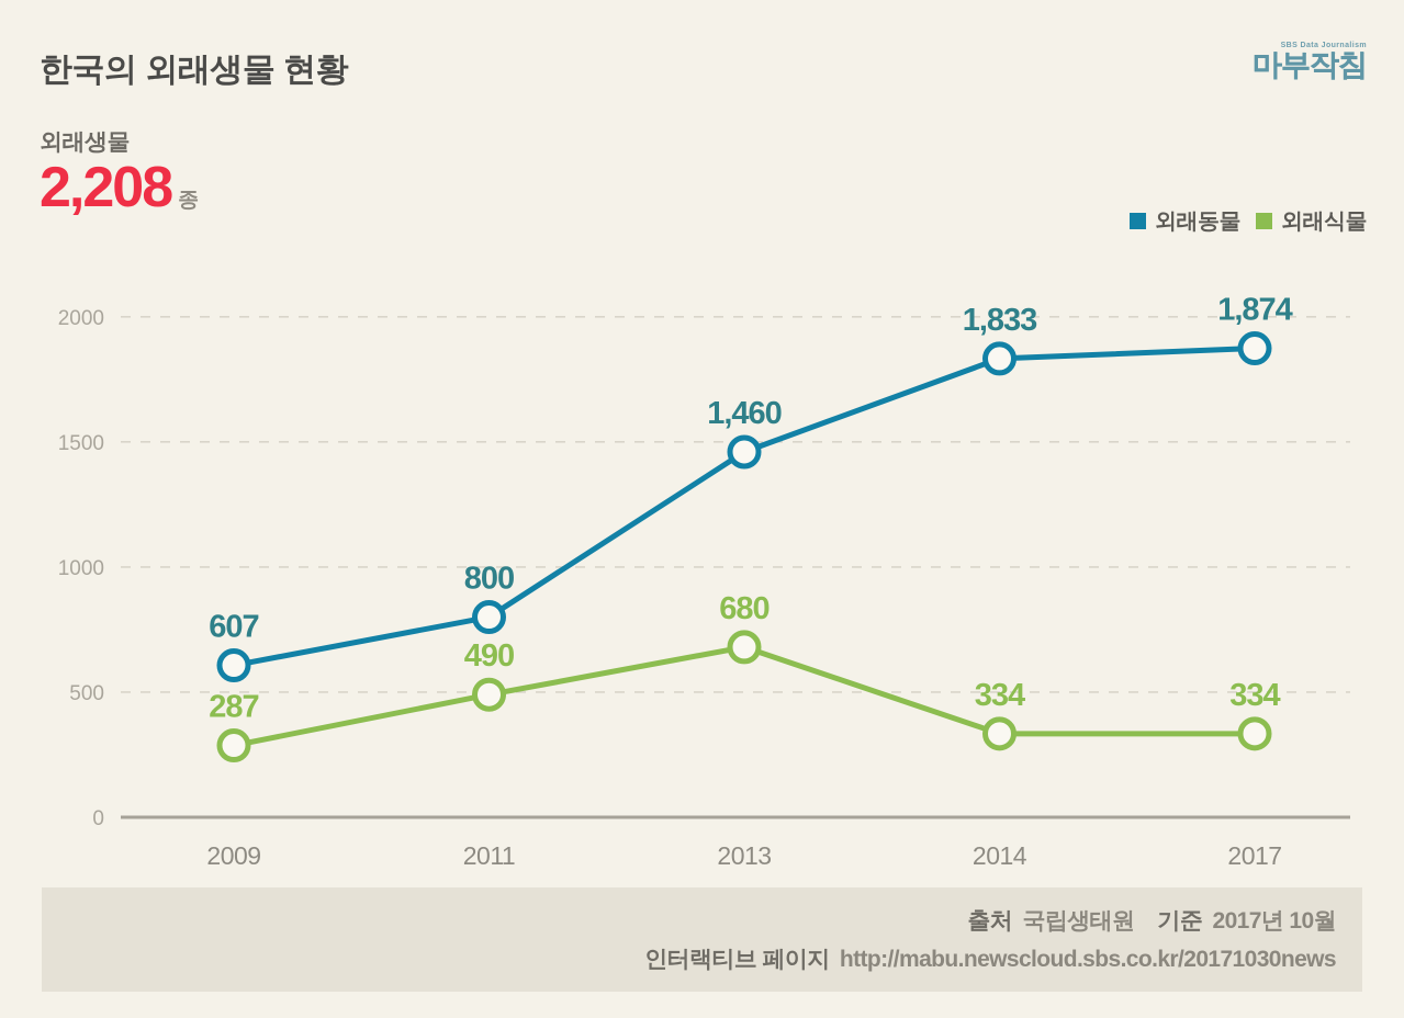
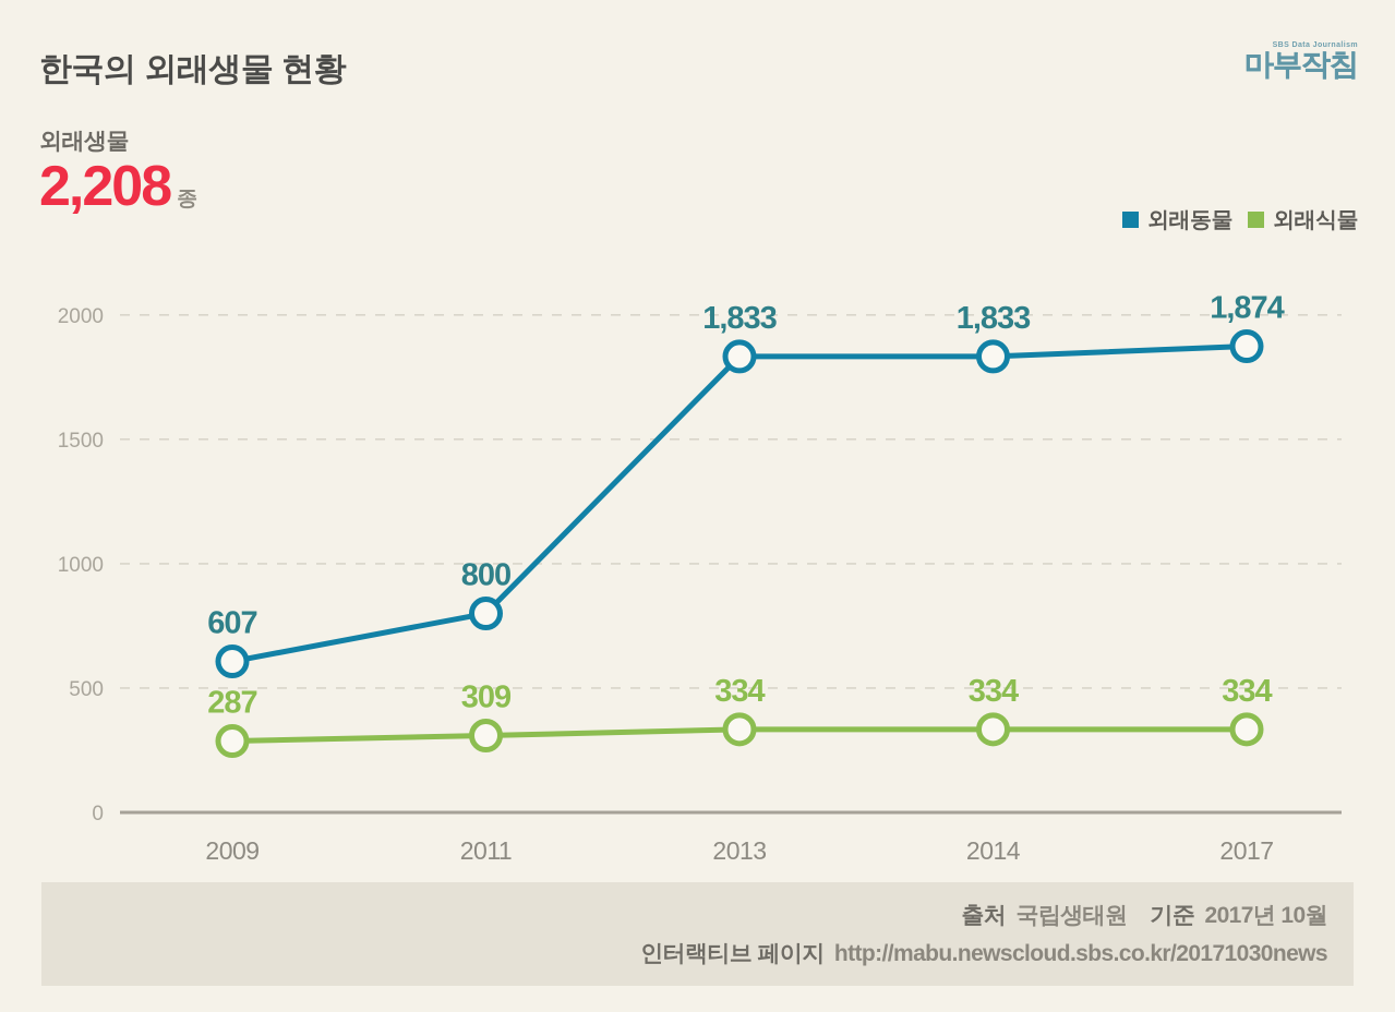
외래식물/2011: 490 -> 309
외래동물/2013: 1,460 -> 1,833
외래식물/2013: 680 -> 334
